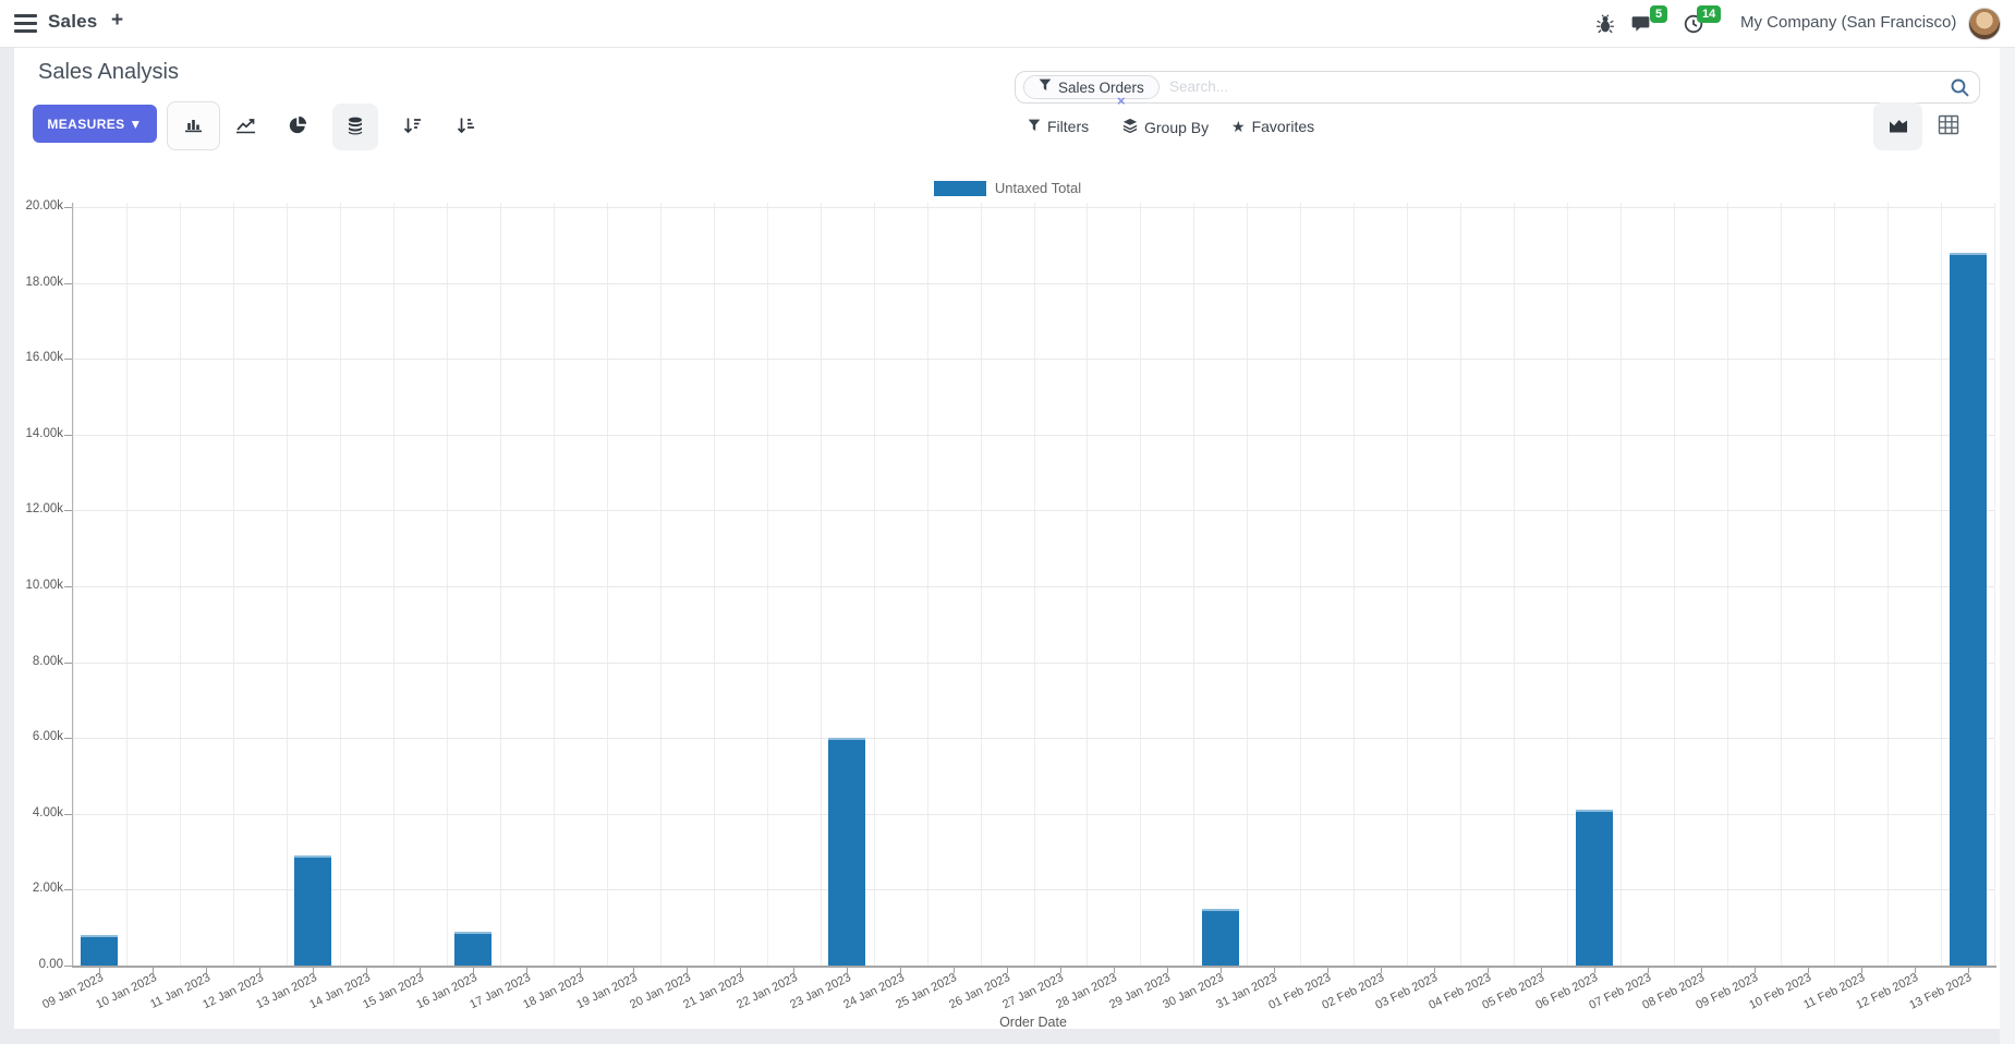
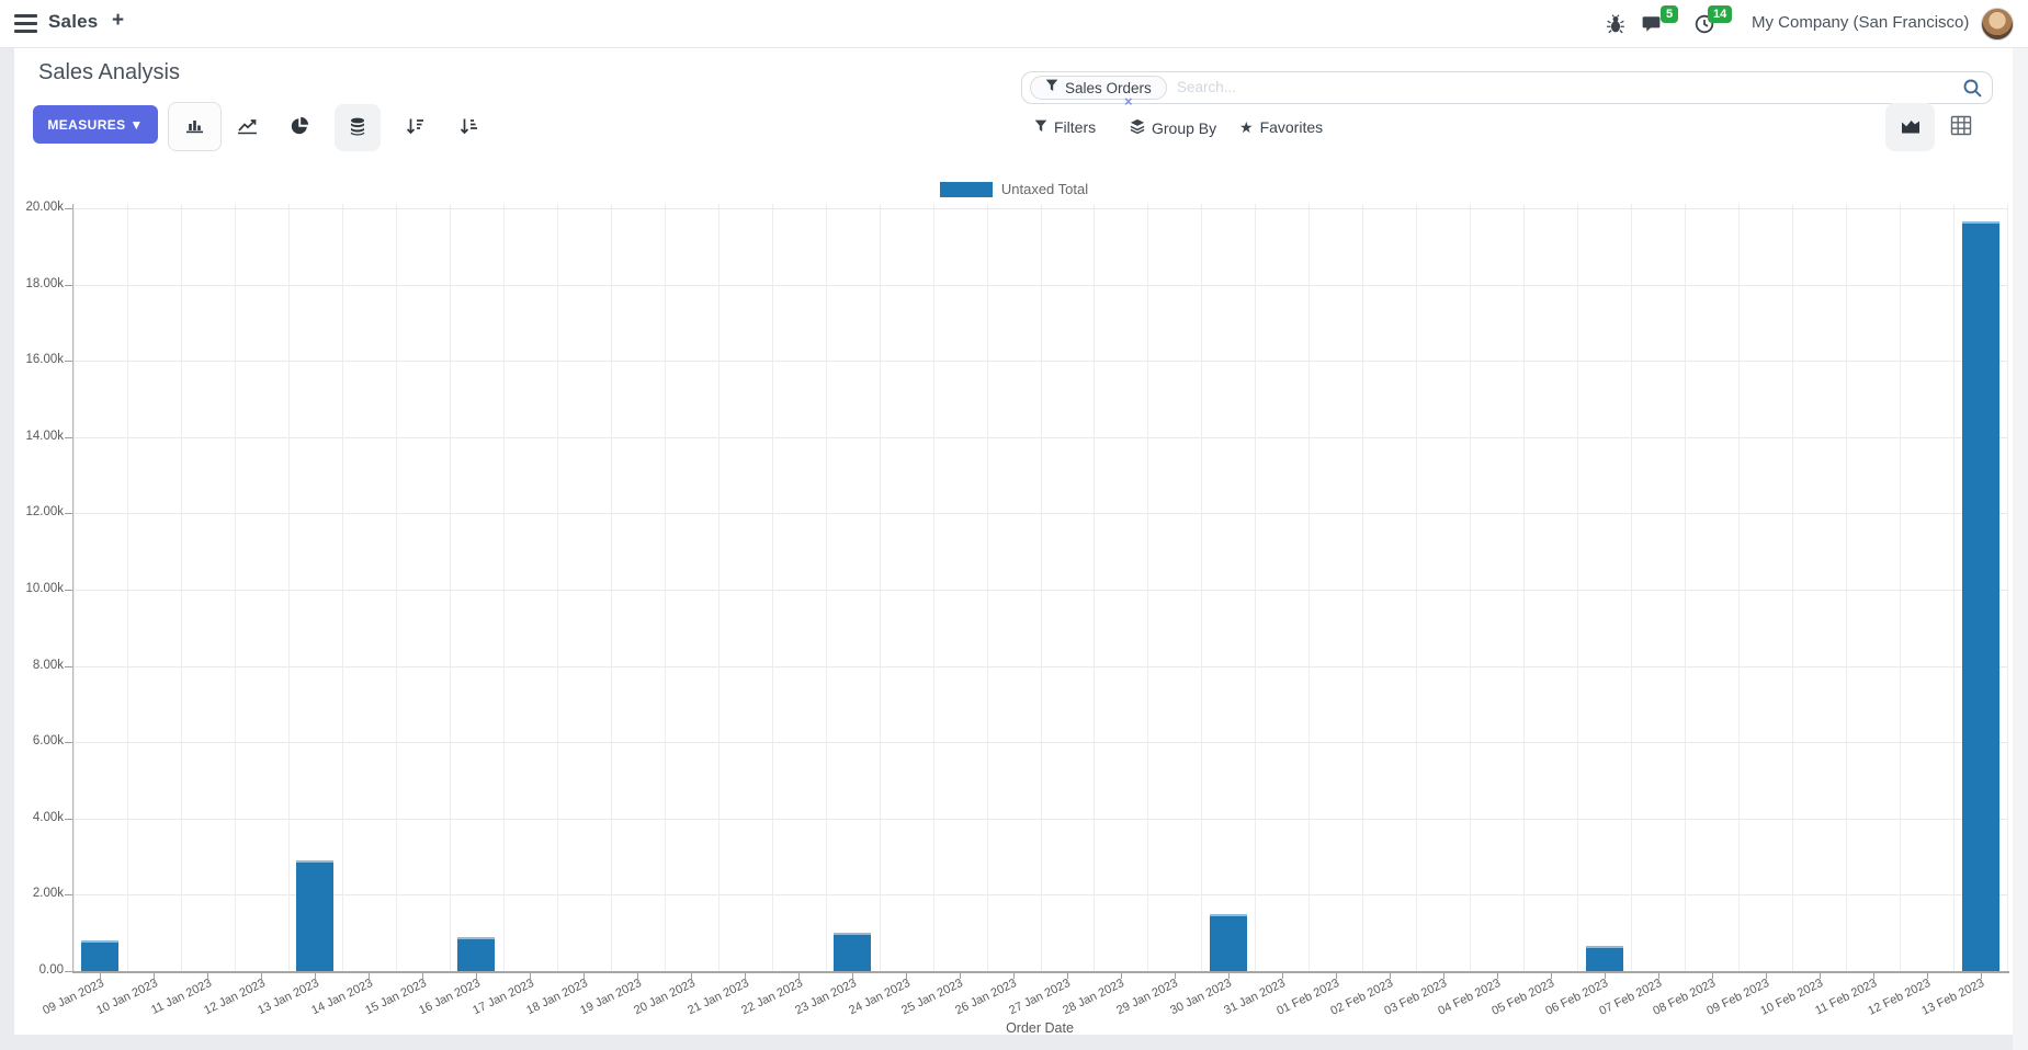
23 Jan 2023: 6.0k -> 1.0k
06 Feb 2023: 4.1k -> 0.6k
13 Feb 2023: 18.8k -> 19.6k
